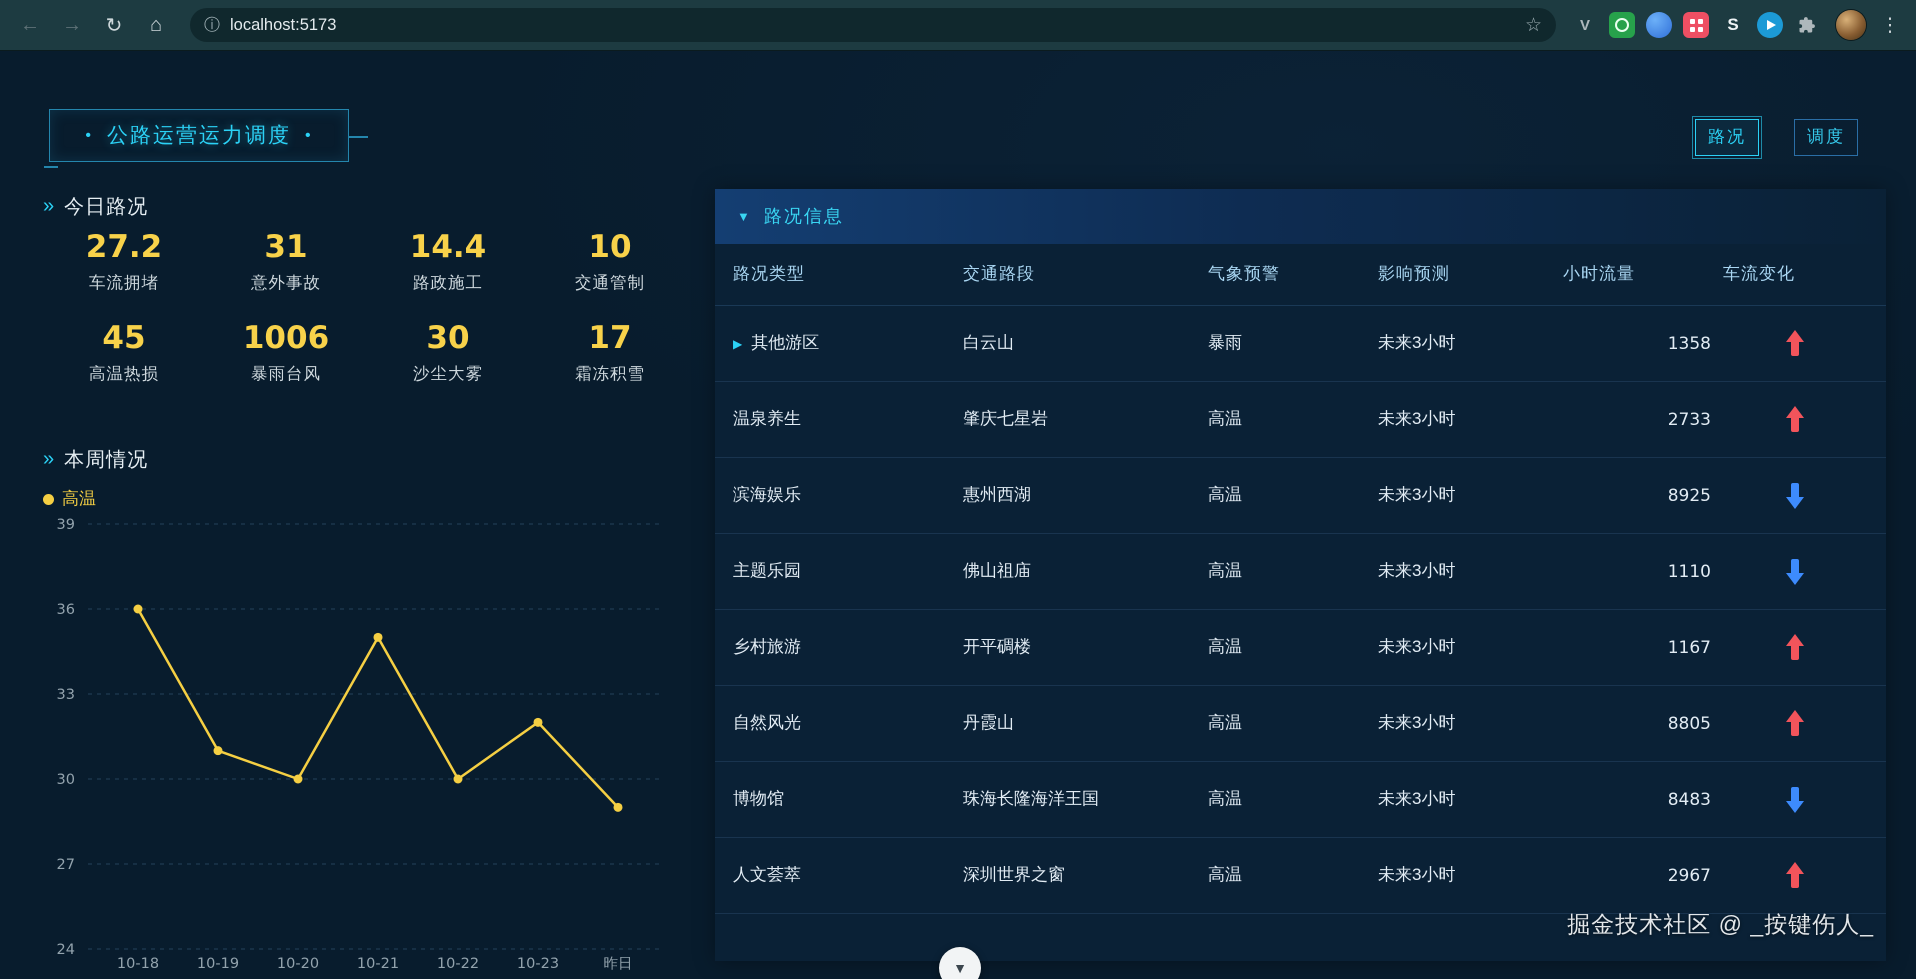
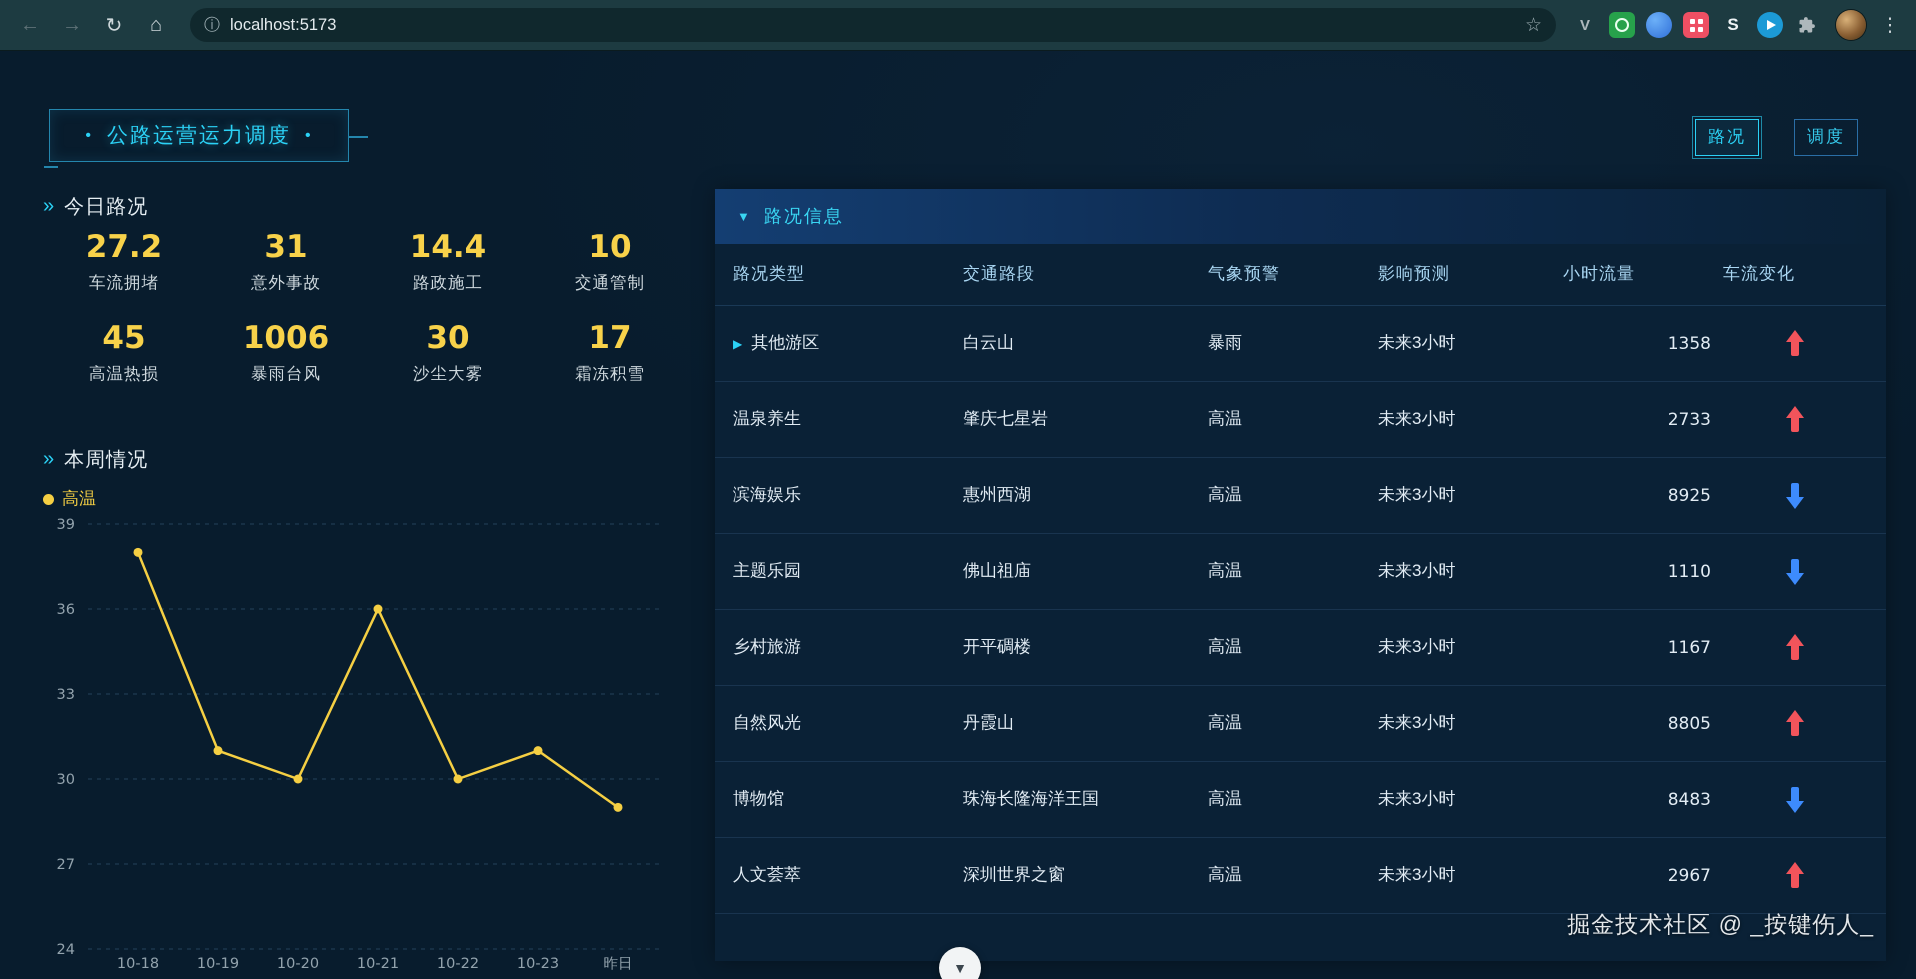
10-18: 36 -> 38
10-21: 35 -> 36
10-23: 32 -> 31
